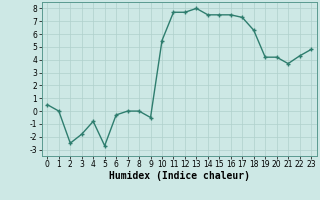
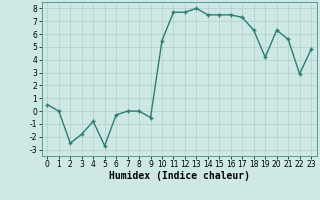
20: 4.2 -> 6.3
21: 3.7 -> 5.6
22: 4.3 -> 2.9
